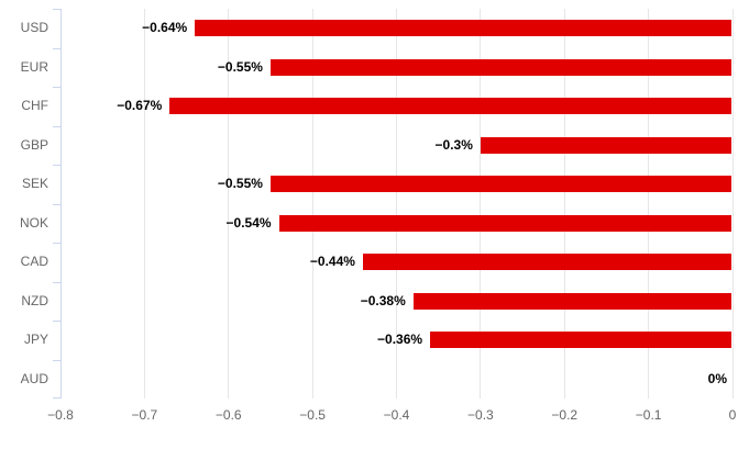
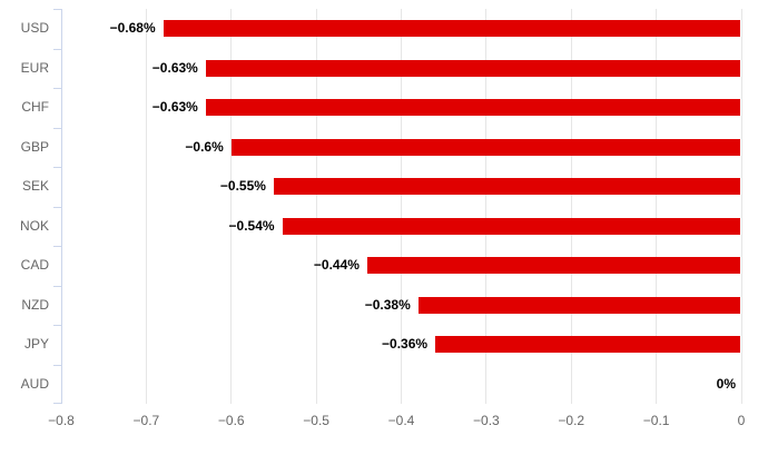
USD: −0.64% -> −0.68%
EUR: −0.55% -> −0.63%
CHF: −0.67% -> −0.63%
GBP: −0.3% -> −0.6%
